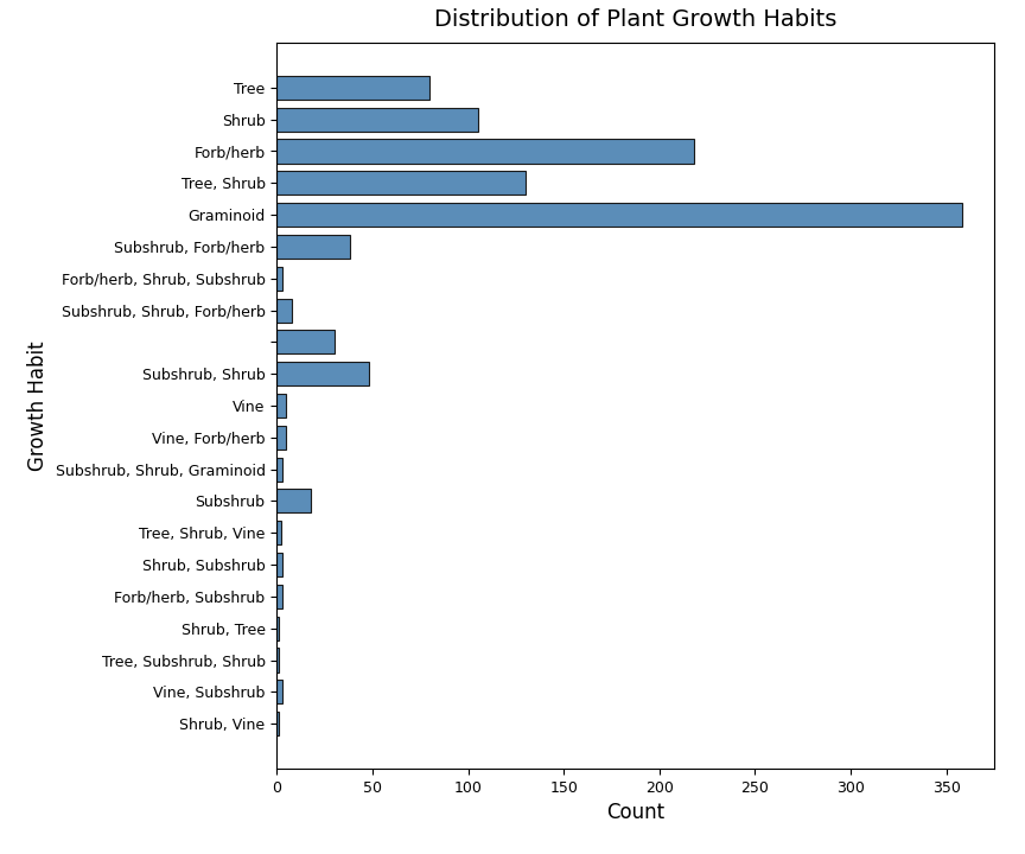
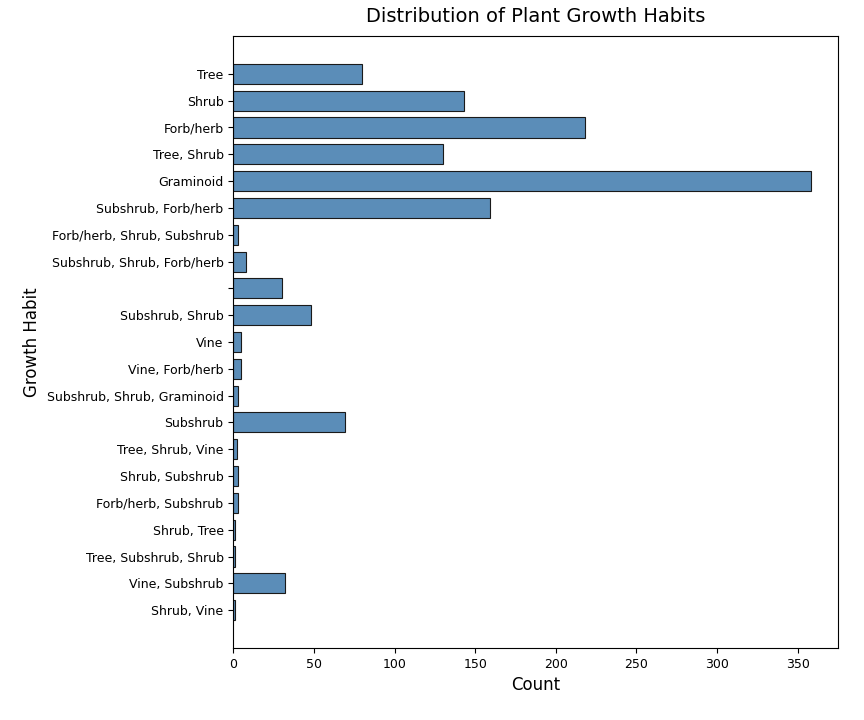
Shrub: 105 -> 143
Subshrub, Forb/herb: 38 -> 159
Subshrub: 18 -> 69
Vine, Subshrub: 3 -> 32
